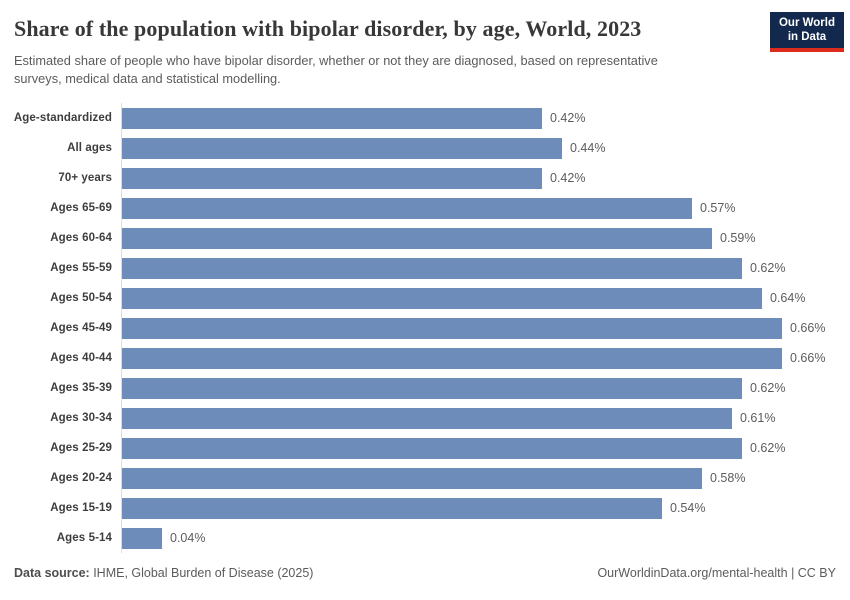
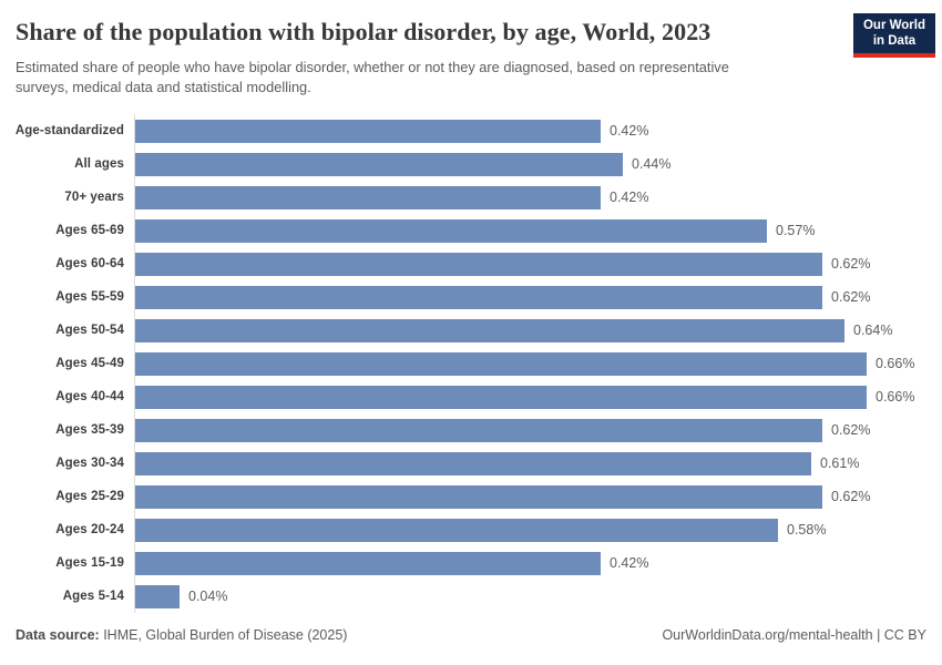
Ages 60-64: 0.59% -> 0.62%
Ages 15-19: 0.54% -> 0.42%
